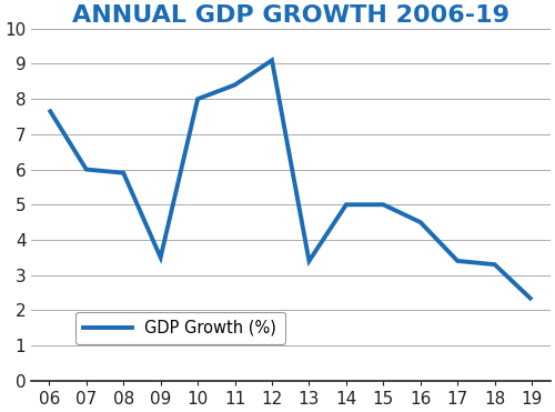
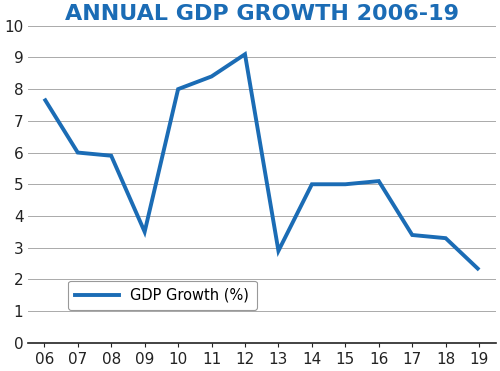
13: 3.4 -> 2.9
16: 4.5 -> 5.1
